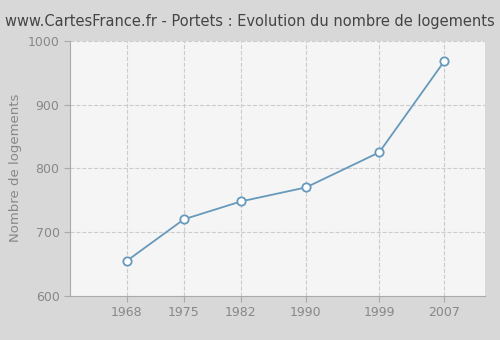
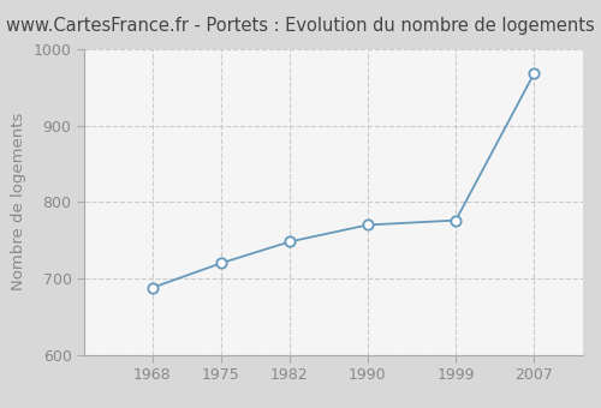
1968: 655 -> 688
1999: 825 -> 776
